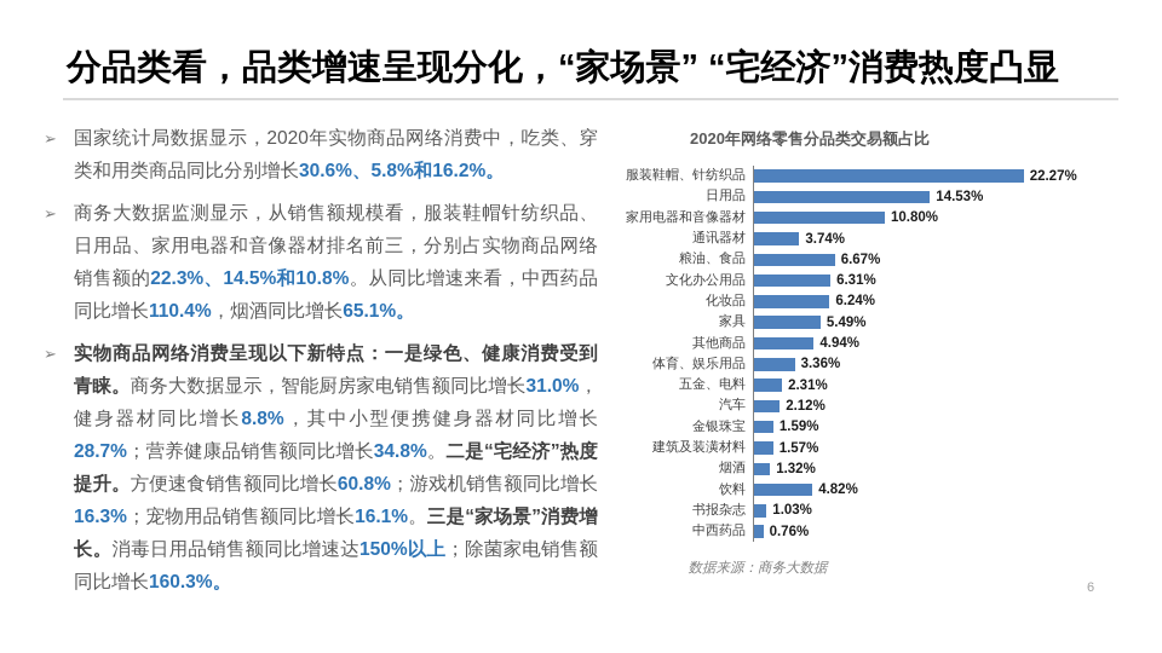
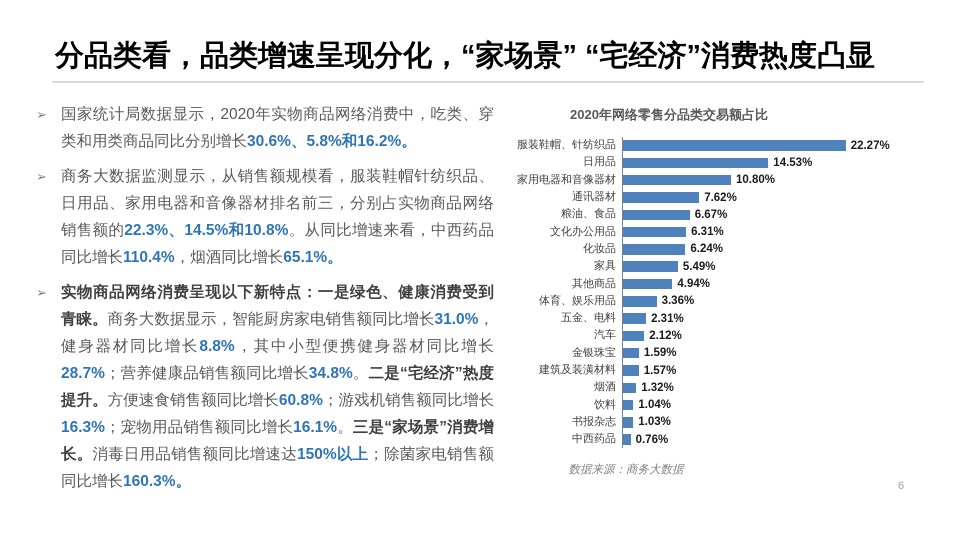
通讯器材: 3.74% -> 7.62%
饮料: 4.82% -> 1.04%
